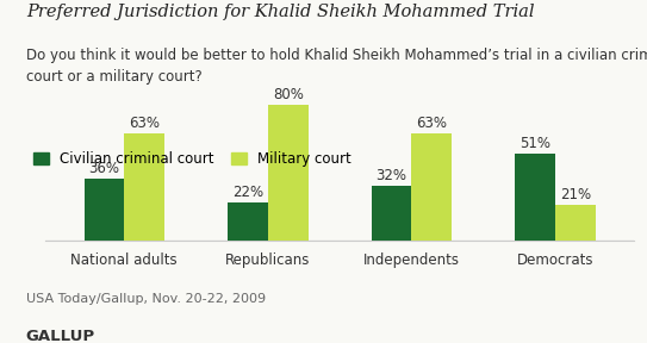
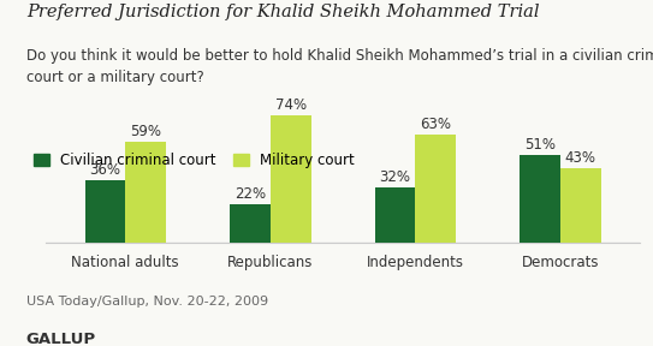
Military court/National adults: 63% -> 59%
Military court/Republicans: 80% -> 74%
Military court/Democrats: 21% -> 43%
